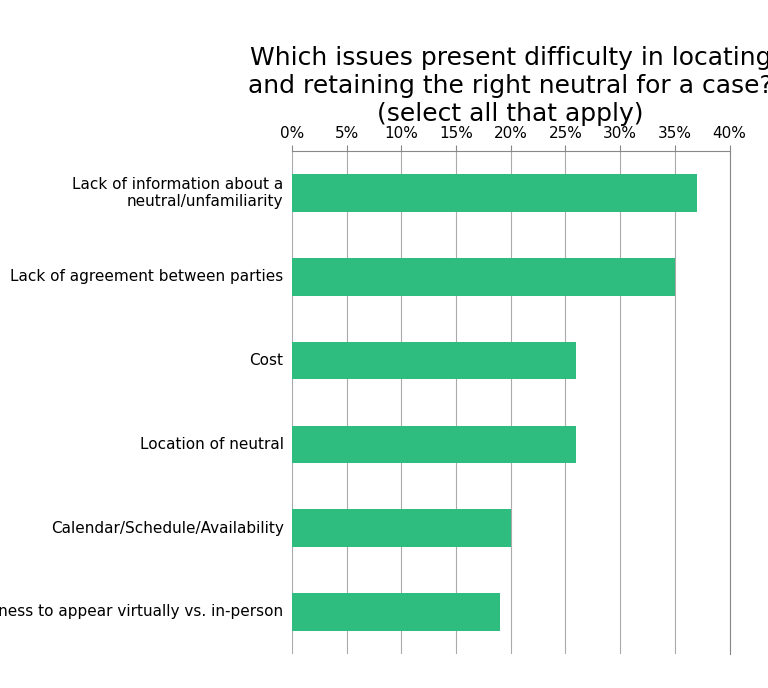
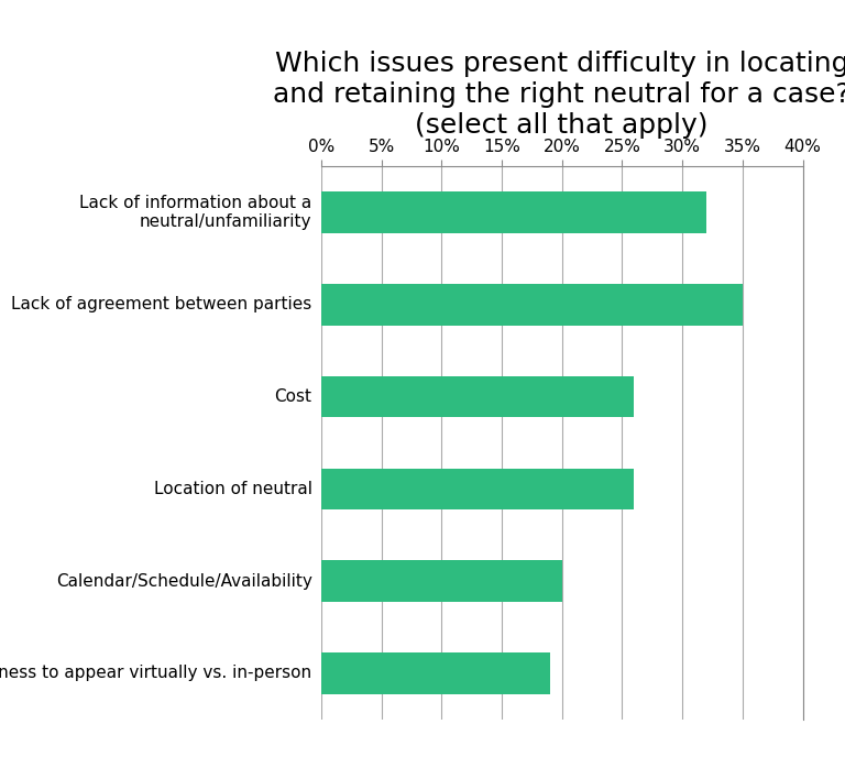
Lack of information about a neutral/unfamiliarity: 37% -> 32%
